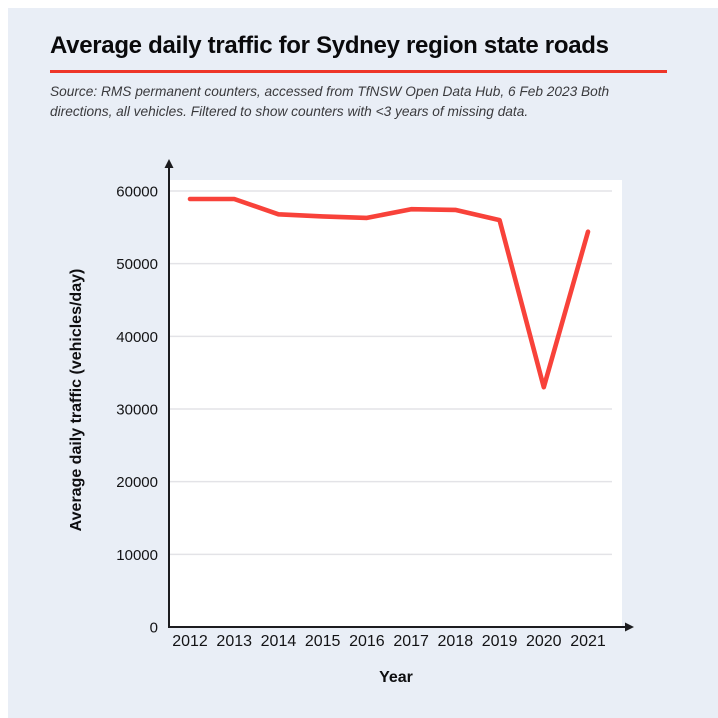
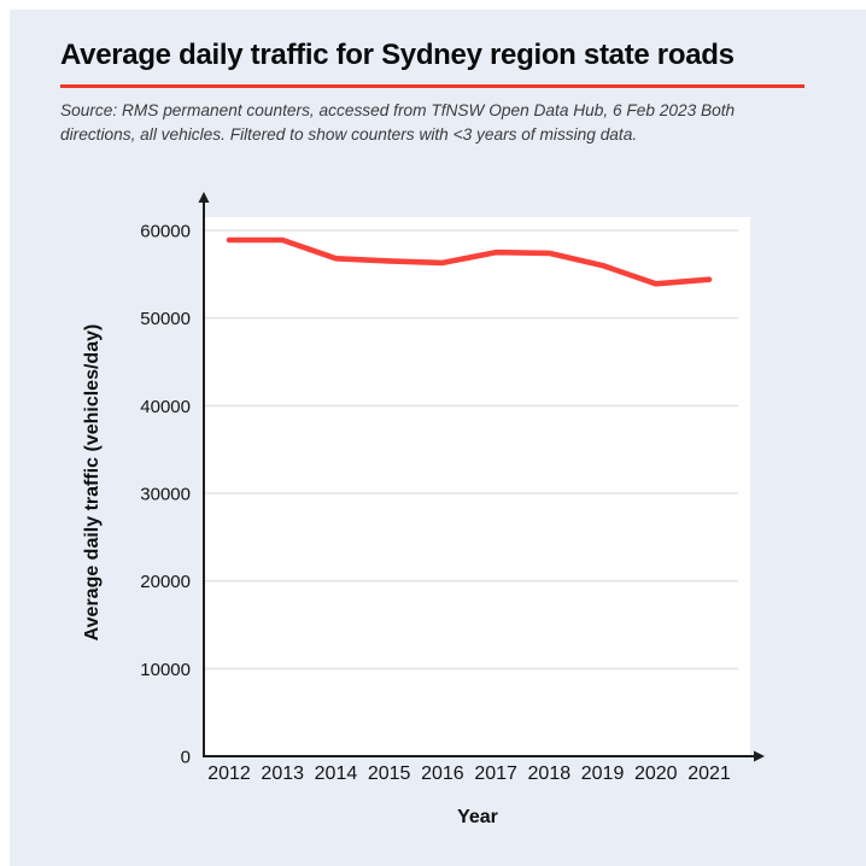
2020: 33000 -> 54000
